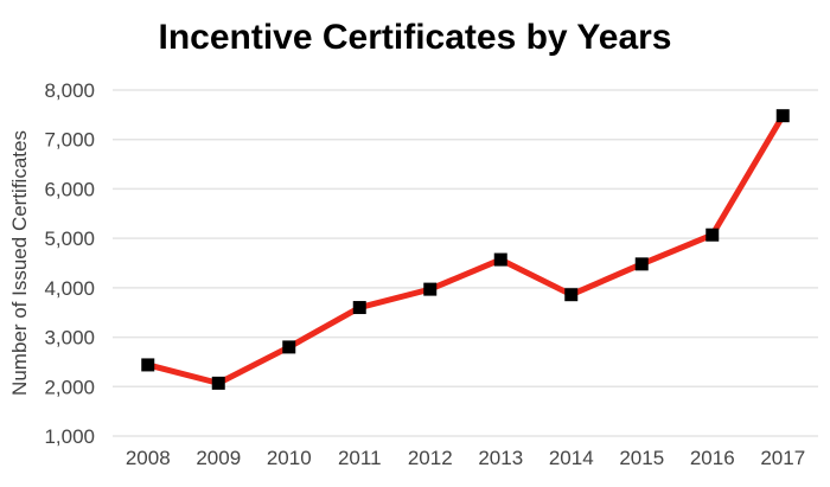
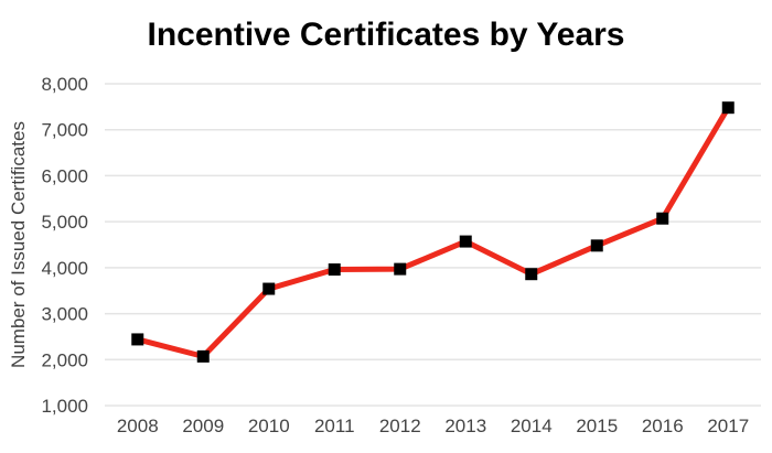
2010: 2800 -> 3500
2011: 3600 -> 4000
